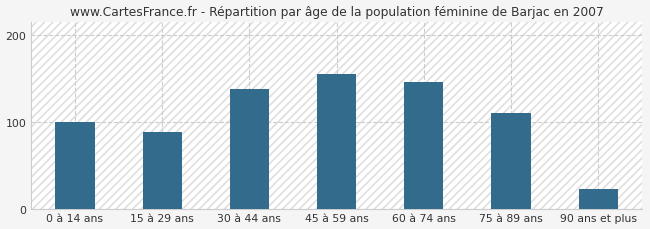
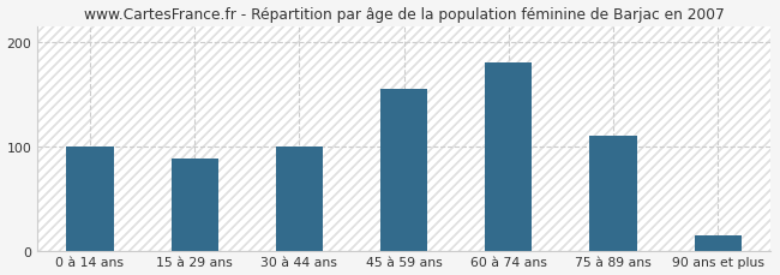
30 à 44 ans: 138 -> 100
60 à 74 ans: 145 -> 180
90 ans et plus: 22 -> 14
